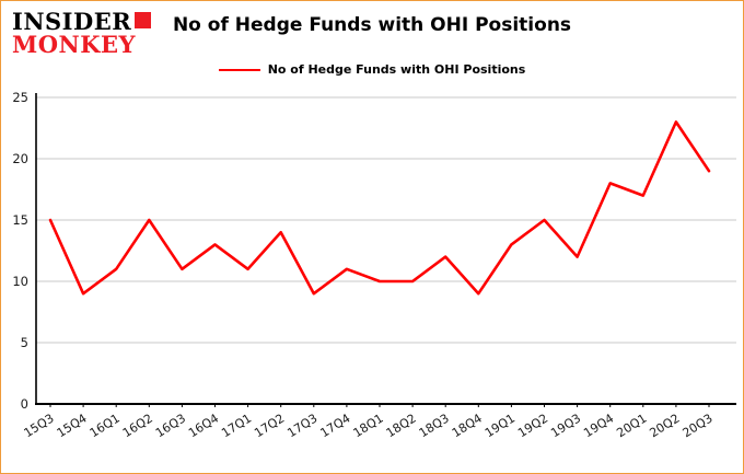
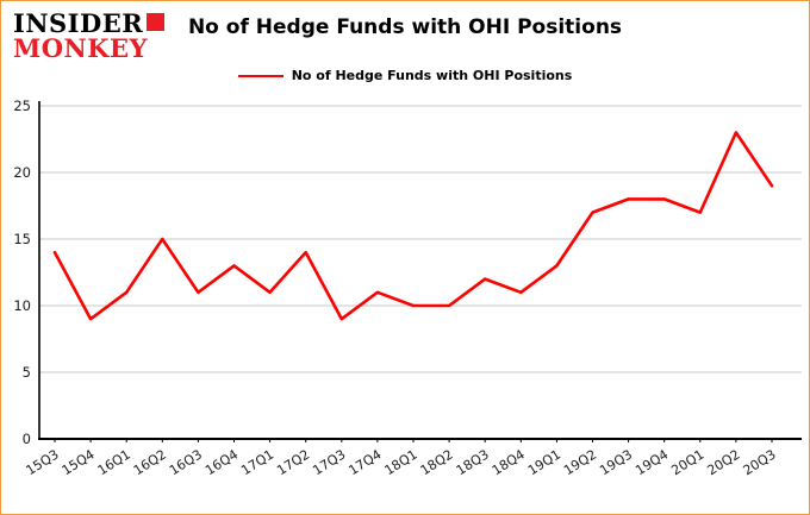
15Q3: 15 -> 14
18Q4: 9 -> 11
19Q2: 15 -> 17
19Q3: 12 -> 18
